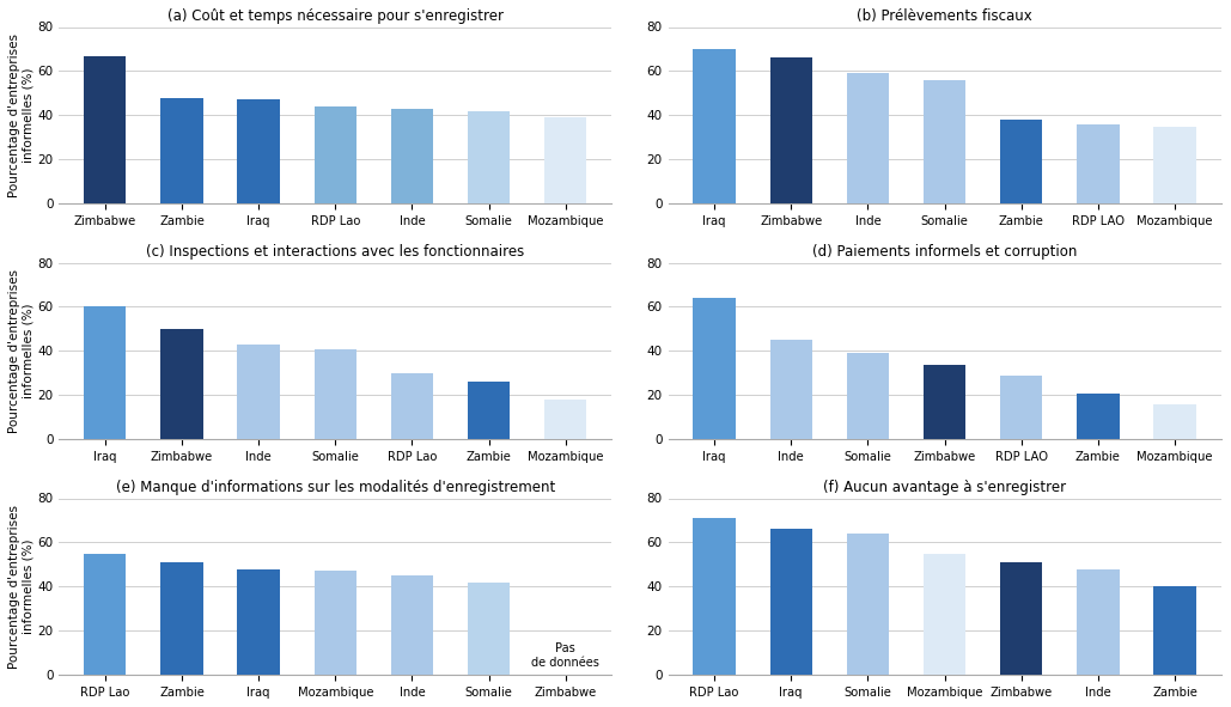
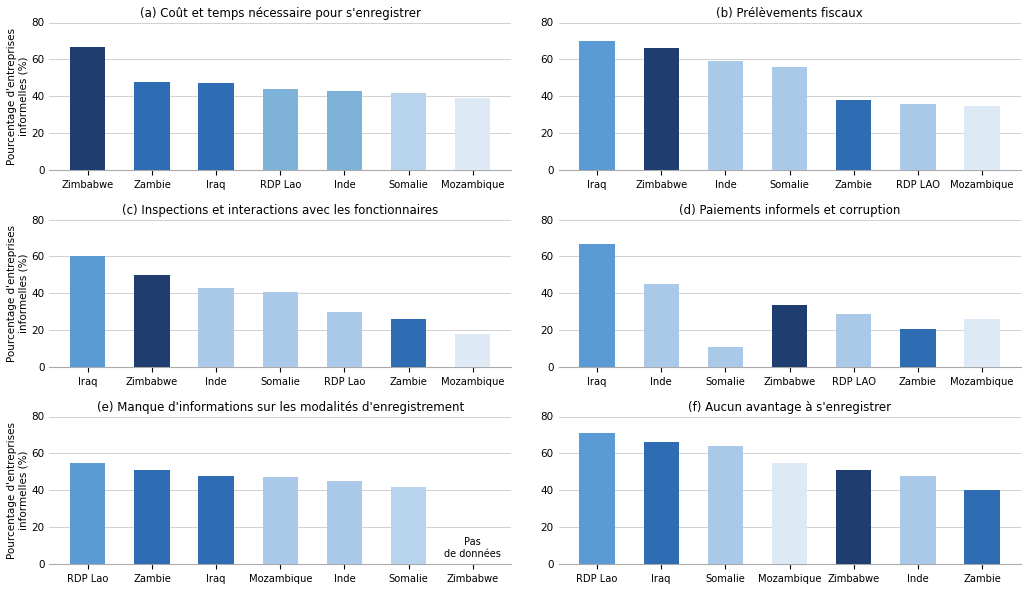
(d) Paiements informels et corruption/Iraq: 64 -> 67
(d) Paiements informels et corruption/Somalie: 39 -> 11
(d) Paiements informels et corruption/Mozambique: 16 -> 26
